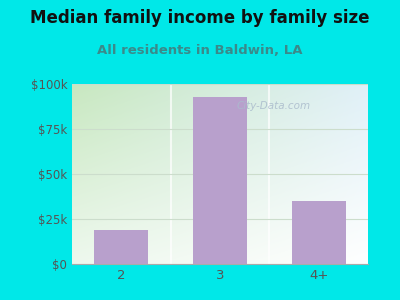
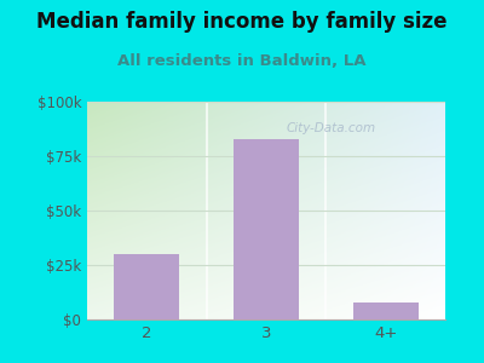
2: $19k -> $30k
3: $93k -> $83k
4+: $35k -> $8k
